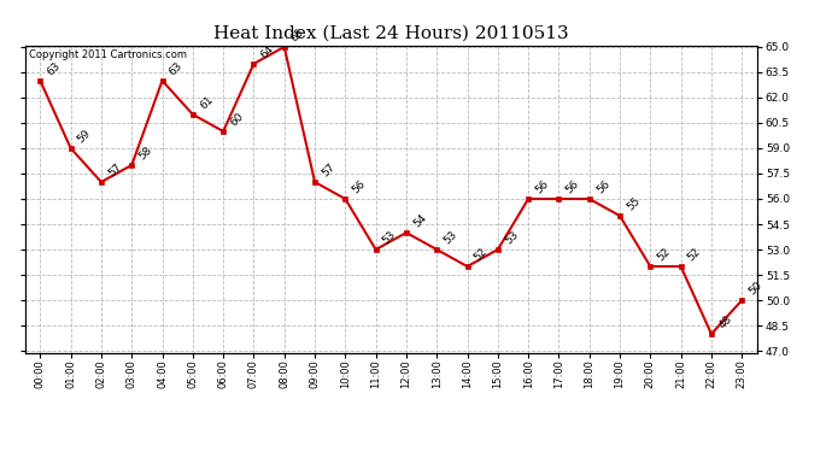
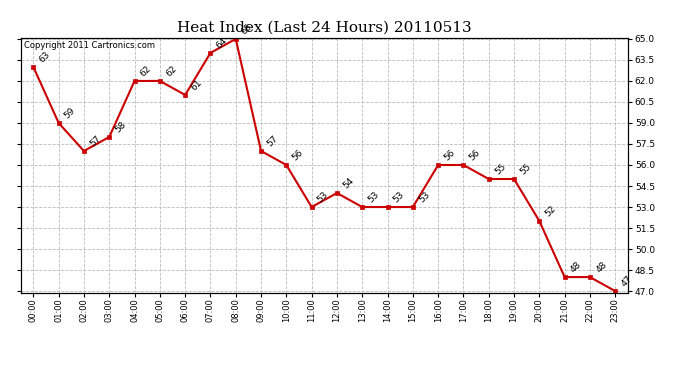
04:00: 63 -> 62
05:00: 61 -> 62
06:00: 60 -> 61
14:00: 52 -> 53
18:00: 56 -> 55
21:00: 52 -> 48
23:00: 50 -> 47
